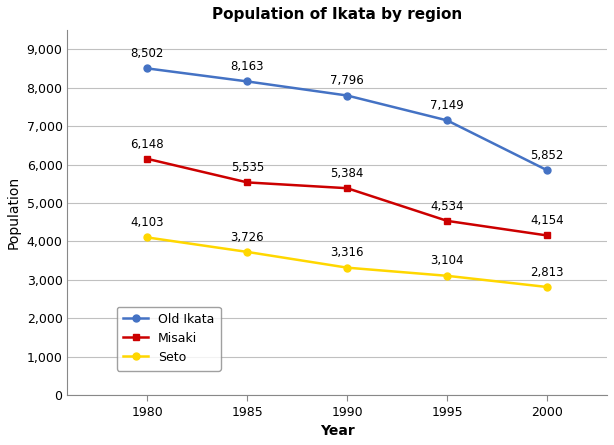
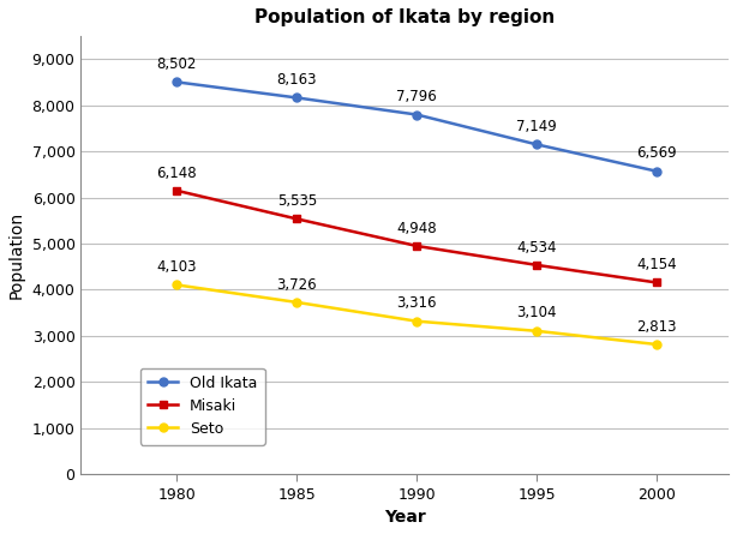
Misaki/1990: 5,384 -> 4,948
Old Ikata/2000: 5,852 -> 6,569
